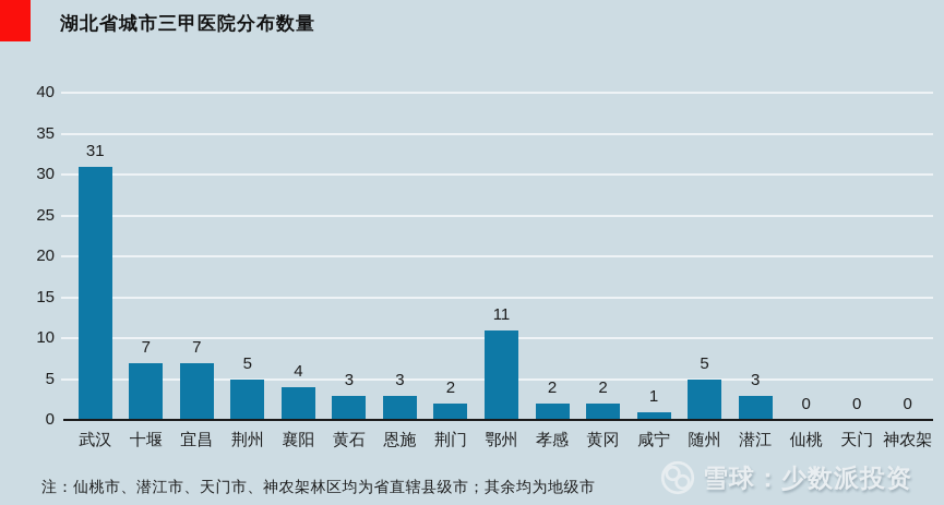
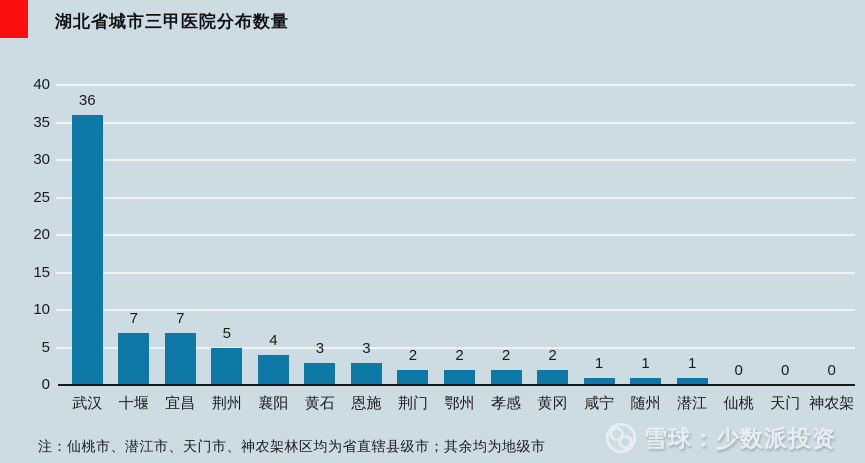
武汉: 31 -> 36
鄂州: 11 -> 2
随州: 5 -> 1
潜江: 3 -> 1
